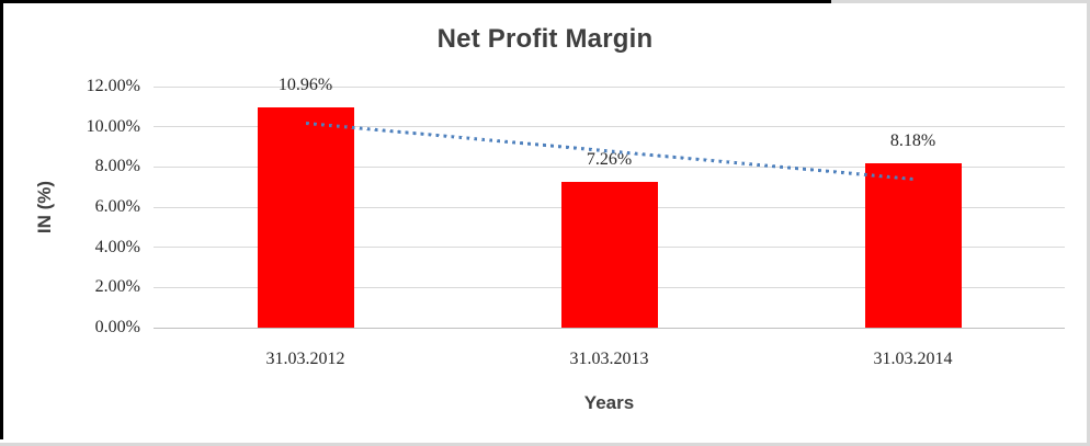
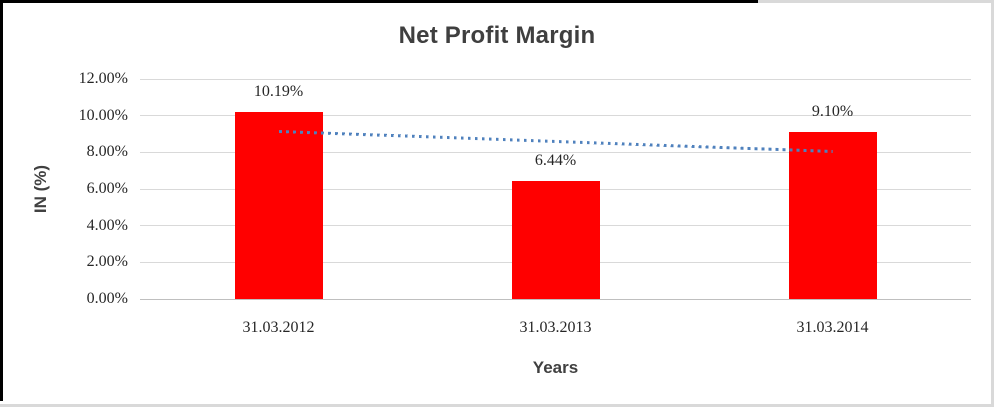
31.03.2012: 10.96% -> 10.19%
31.03.2013: 7.26% -> 6.44%
31.03.2014: 8.18% -> 9.10%
